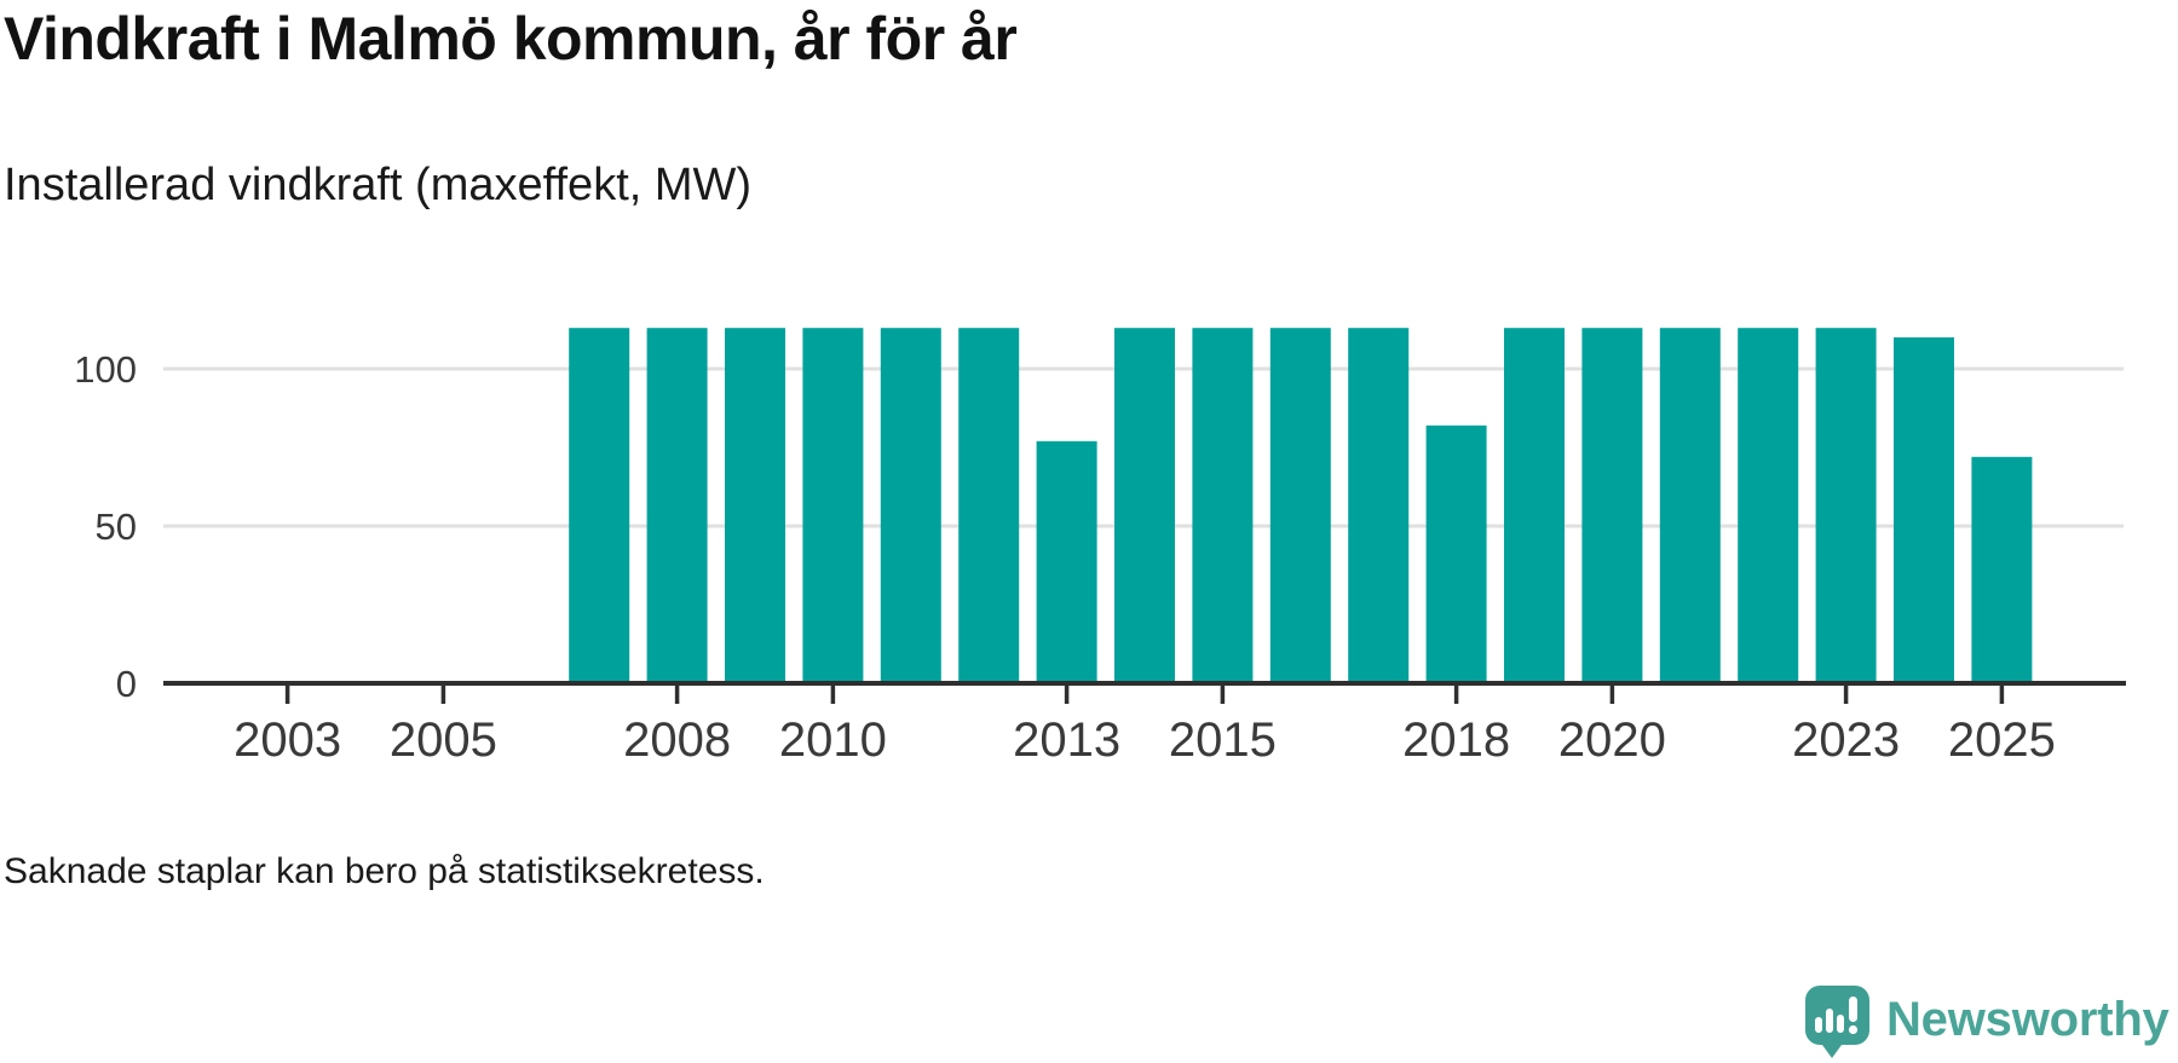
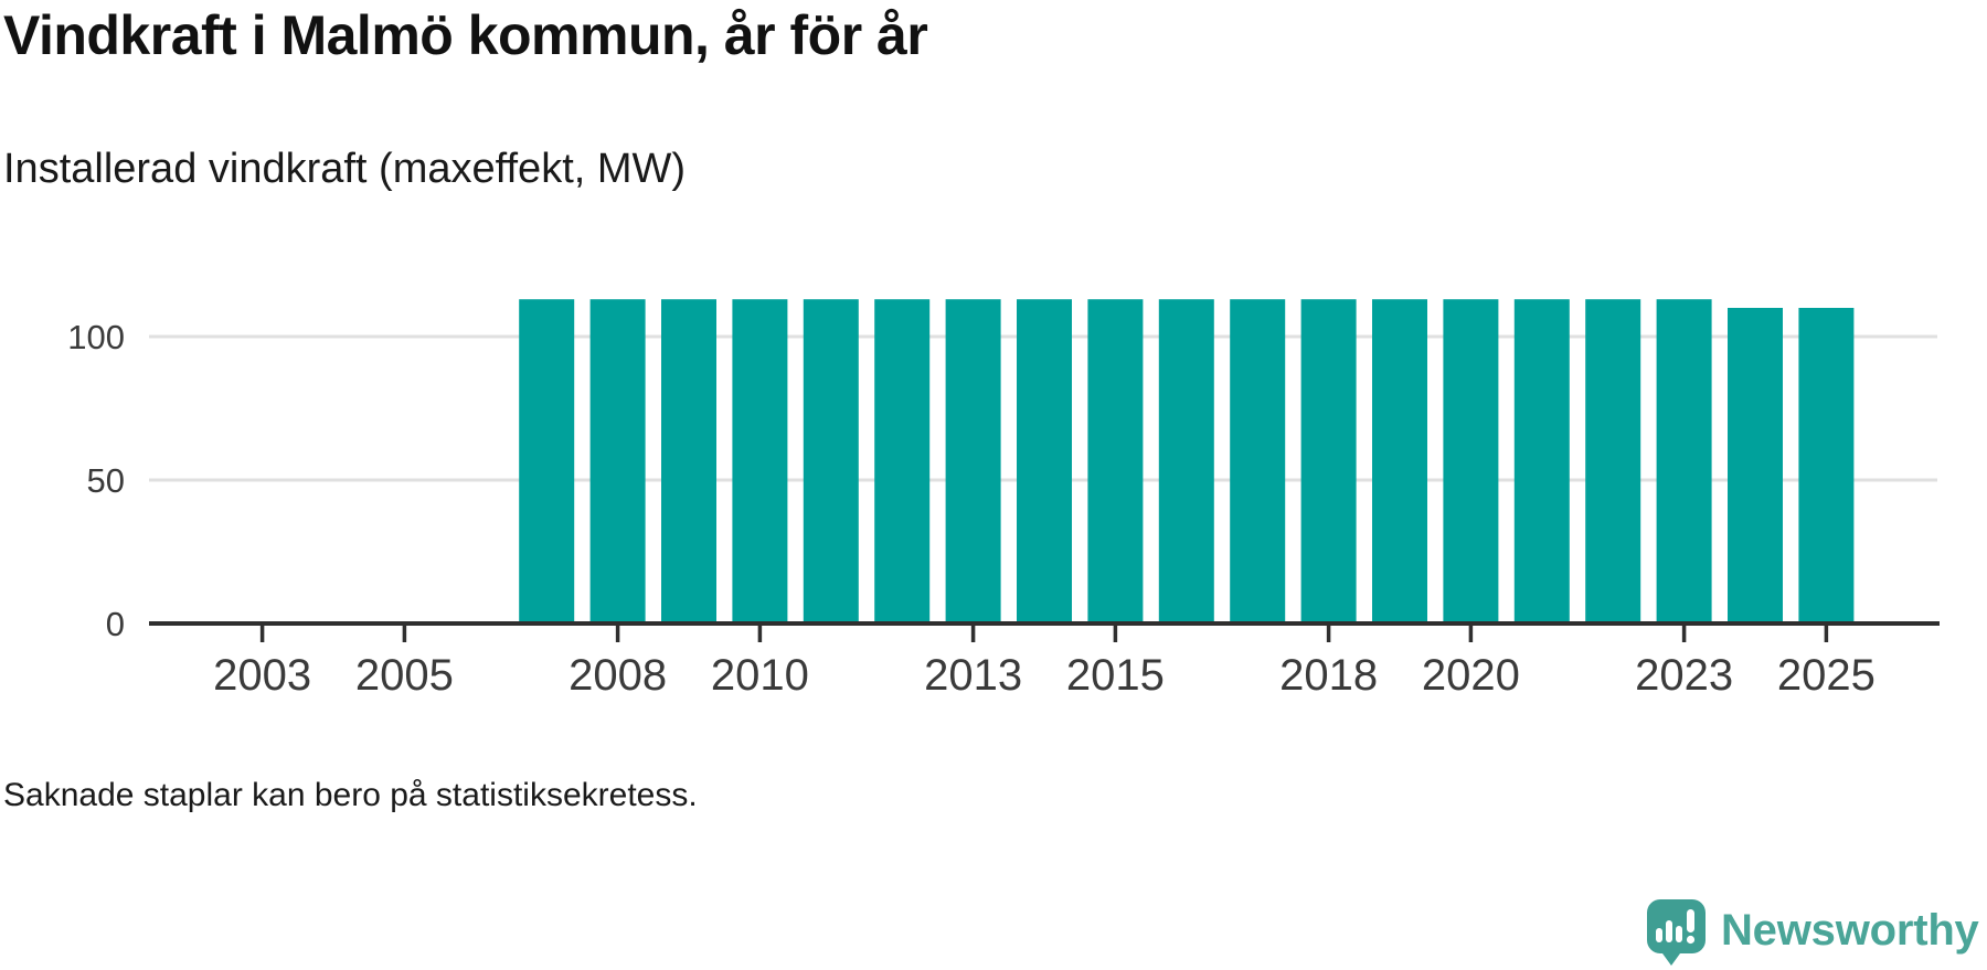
2013: 77 -> 113
2018: 82 -> 113
2025: 72 -> 110
